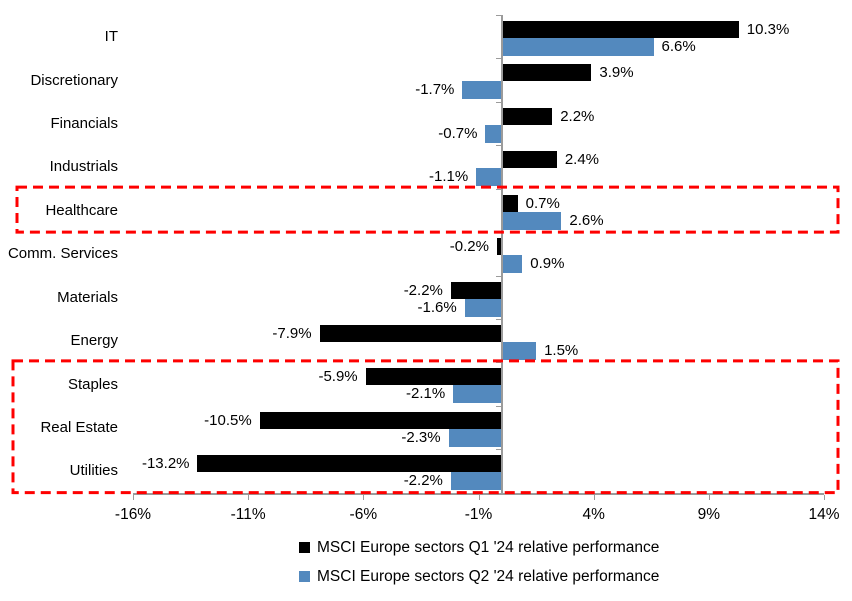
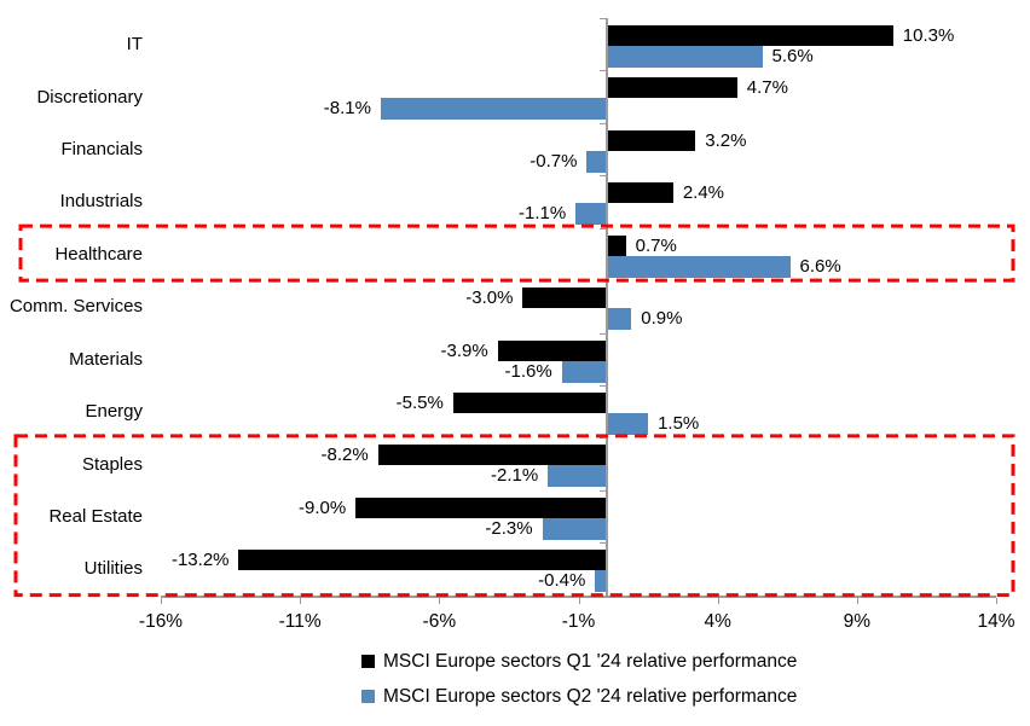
MSCI Europe sectors Q2 '24 relative performance/IT: 6.6% -> 5.6%
MSCI Europe sectors Q1 '24 relative performance/Discretionary: 3.9% -> 4.7%
MSCI Europe sectors Q2 '24 relative performance/Discretionary: -1.7% -> -8.1%
MSCI Europe sectors Q1 '24 relative performance/Financials: 2.2% -> 3.2%
MSCI Europe sectors Q2 '24 relative performance/Healthcare: 2.6% -> 6.6%
MSCI Europe sectors Q1 '24 relative performance/Comm. Services: -0.2% -> -3.0%
MSCI Europe sectors Q1 '24 relative performance/Materials: -2.2% -> -3.9%
MSCI Europe sectors Q1 '24 relative performance/Energy: -7.9% -> -5.5%
MSCI Europe sectors Q1 '24 relative performance/Staples: -5.9% -> -8.2%
MSCI Europe sectors Q1 '24 relative performance/Real Estate: -10.5% -> -9.0%
MSCI Europe sectors Q2 '24 relative performance/Utilities: -2.2% -> -0.4%
